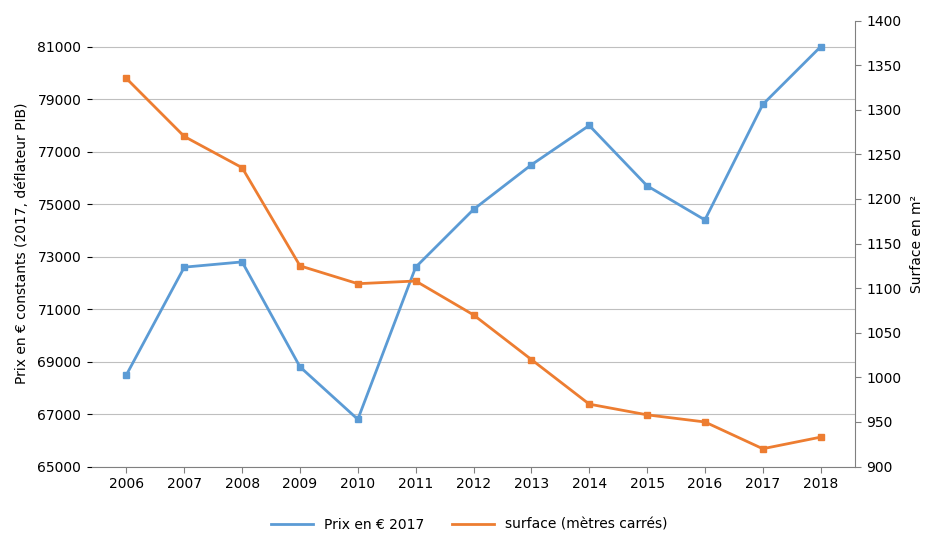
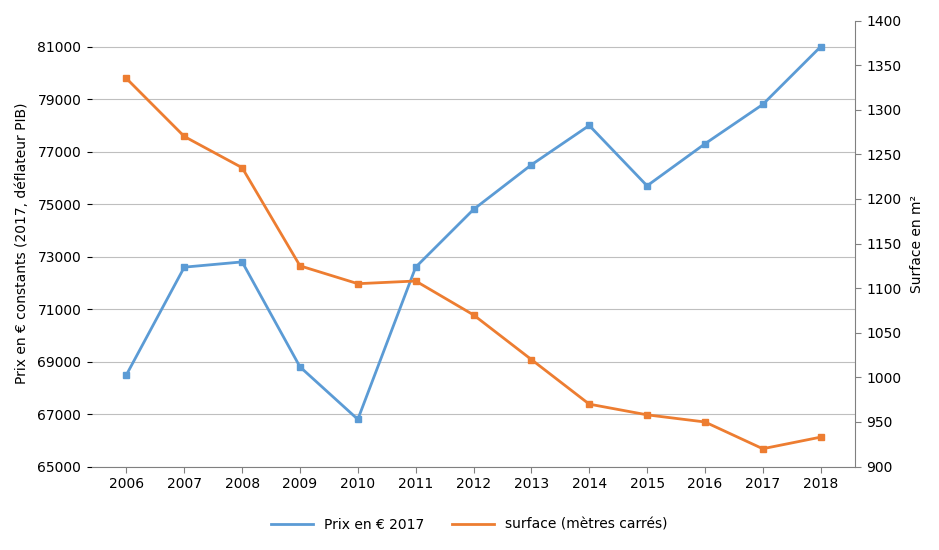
Prix en € 2017/2016: 74400 -> 77300
